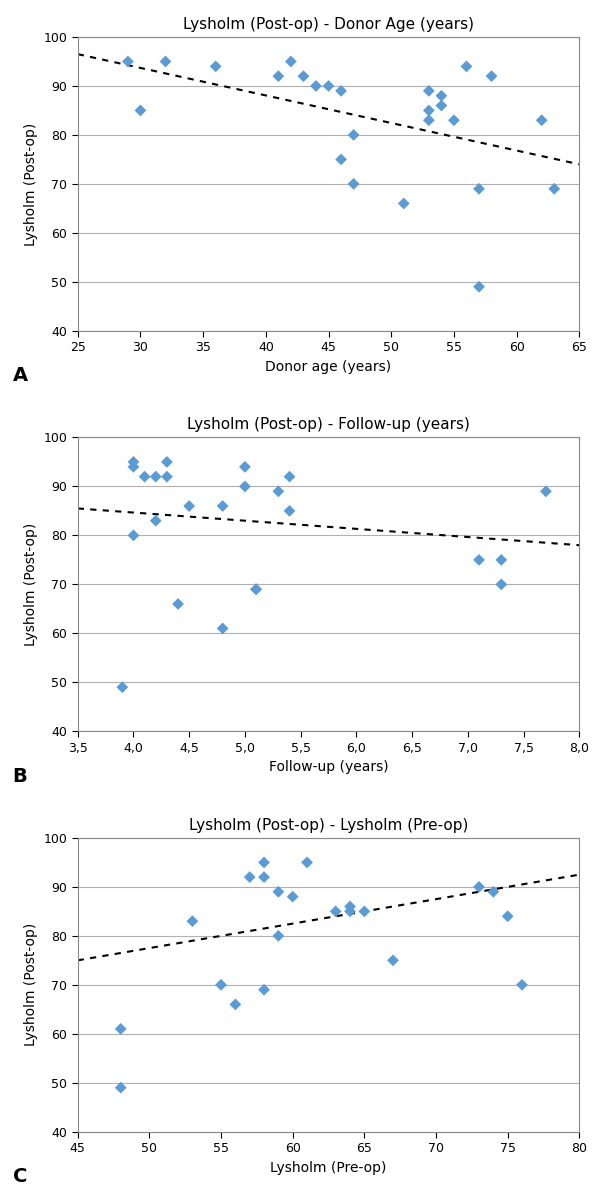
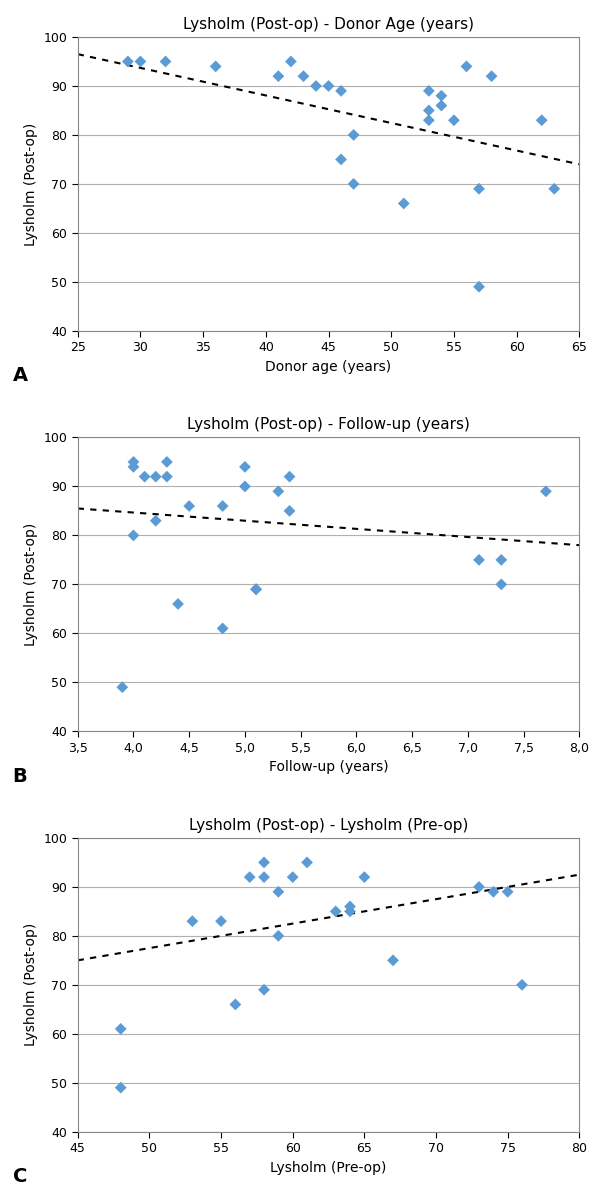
Lysholm (Post-op) - Donor Age (years)/30: 85 -> 95
Lysholm (Post-op) - Lysholm (Pre-op)/55: 70 -> 83
Lysholm (Post-op) - Lysholm (Pre-op)/60: 88 -> 92
Lysholm (Post-op) - Lysholm (Pre-op)/65: 85 -> 92
Lysholm (Post-op) - Lysholm (Pre-op)/75: 84 -> 89
